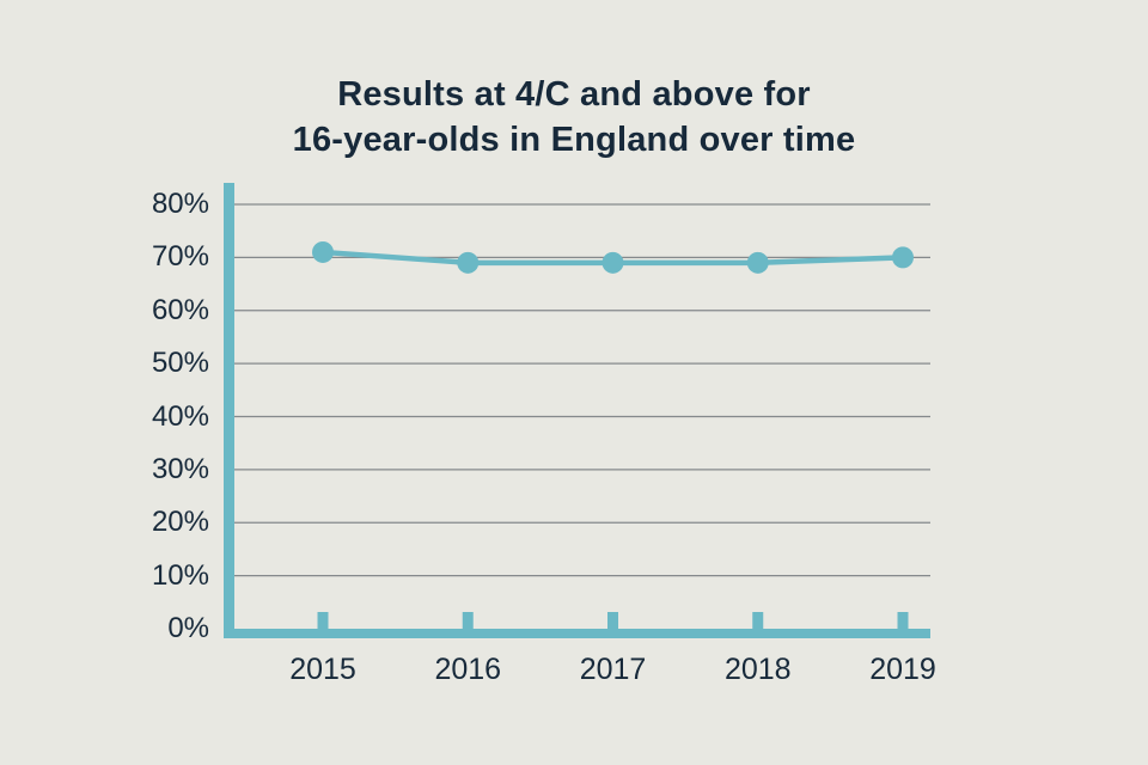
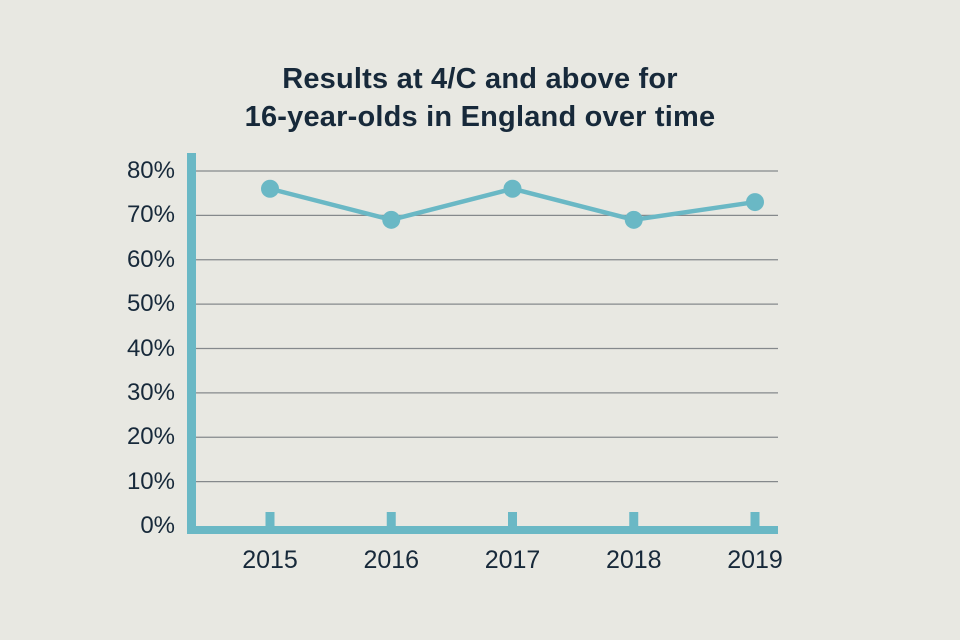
2015: 71% -> 76%
2017: 69% -> 76%
2019: 70% -> 73%
